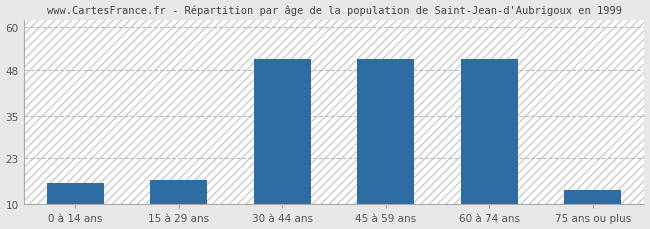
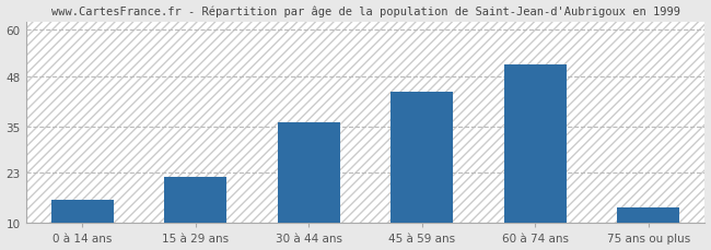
15 à 29 ans: 17 -> 22
30 à 44 ans: 51 -> 36
45 à 59 ans: 51 -> 44
